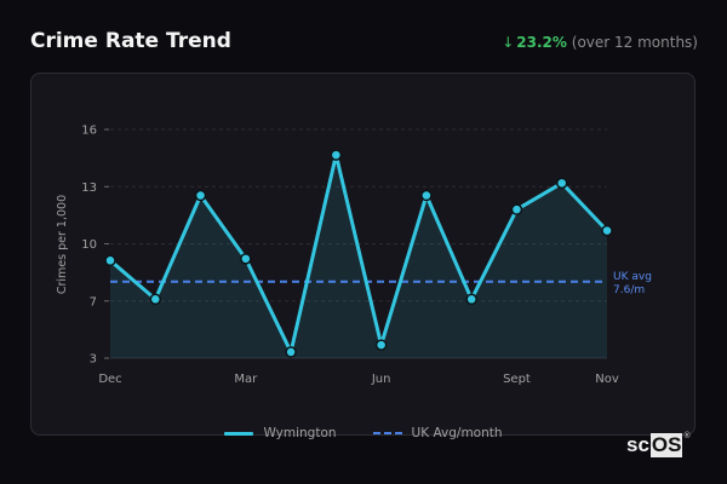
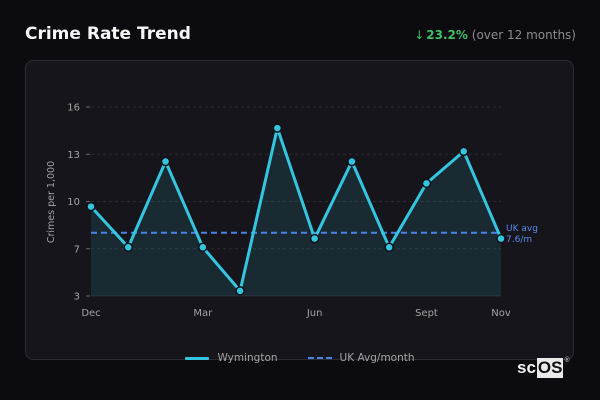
Wymington/Dec: 8.8 -> 9.4
Wymington/Mar: 8.9 -> 6.6
Wymington/Jun: 4.0 -> 7.2
Wymington/Sept: 11.7 -> 11.0
Wymington/Nov: 10.5 -> 7.2
